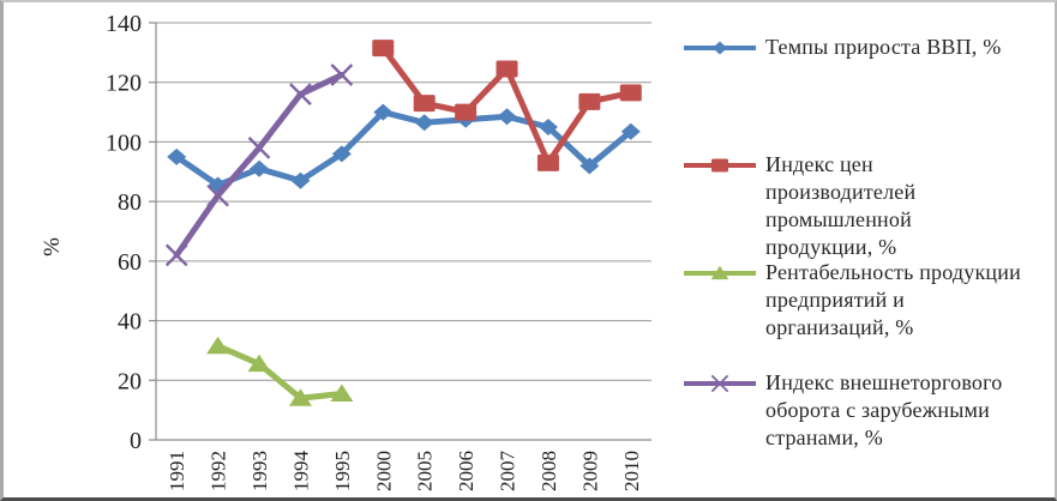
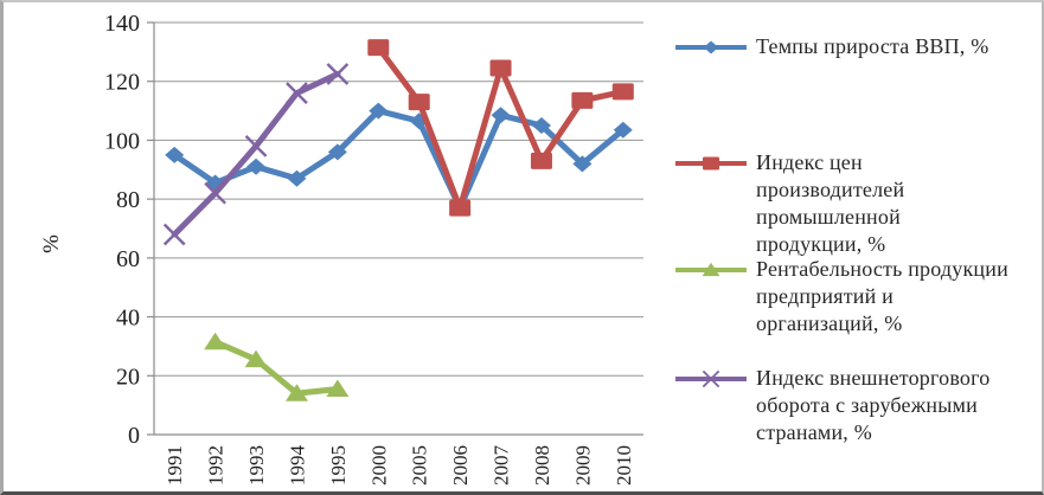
Индекс внешнеторгового оборота с зарубежными странами, %/1991: 62 -> 68
Темпы прироста ВВП, %/2006: 108 -> 77
Индекс цен производителей промышленной продукции, %/2006: 110 -> 77
